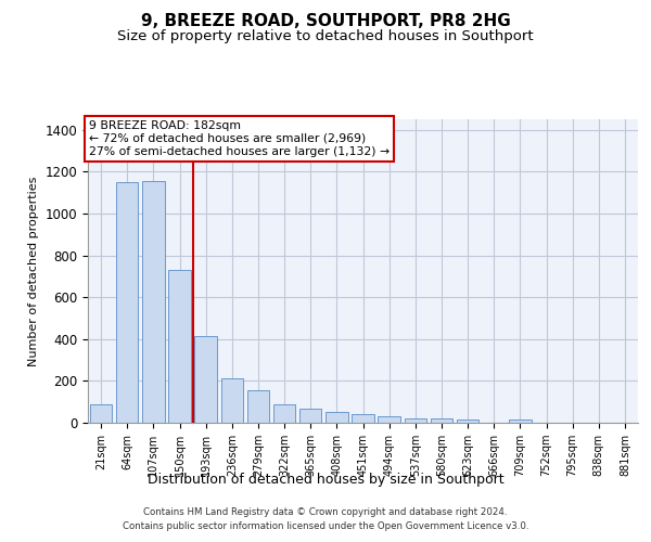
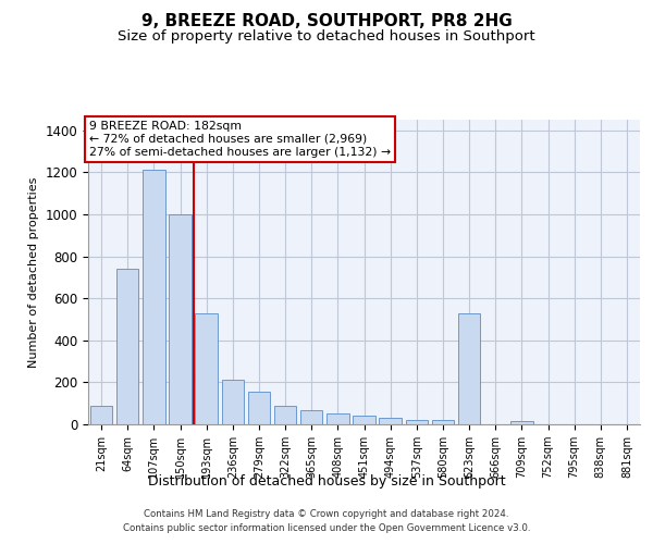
64sqm: 1150 -> 740
107sqm: 1160 -> 1210
150sqm: 730 -> 1000
193sqm: 420 -> 530
623sqm: 20 -> 530
